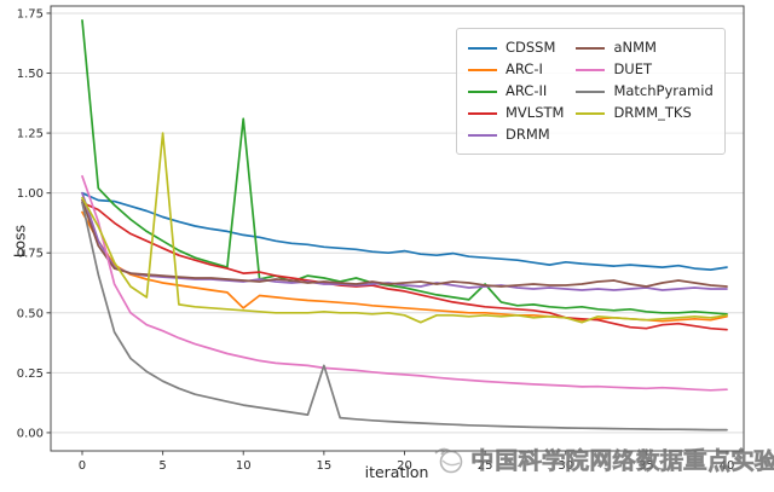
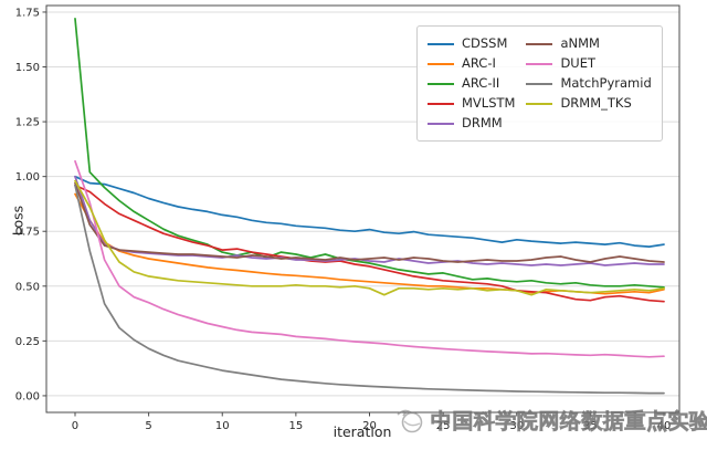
DRMM_TKS/5: 1.25 -> 0.55
ARC-I/10: 0.52 -> 0.58
ARC-II/10: 1.31 -> 0.66
MatchPyramid/15: 0.28 -> 0.07
ARC-II/25: 0.62 -> 0.56
